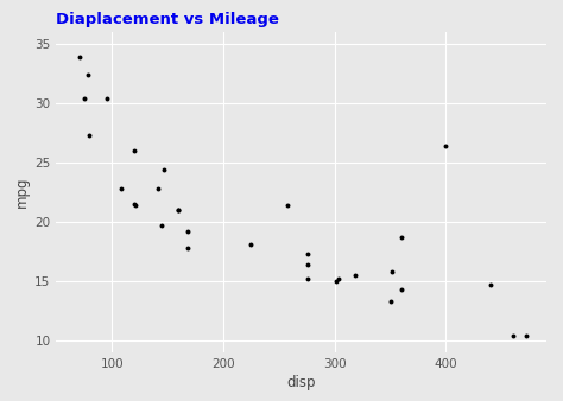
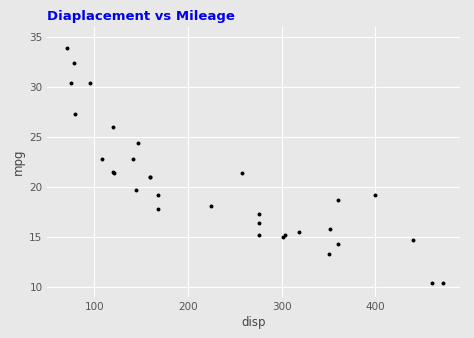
400: 26.4 -> 19.2
